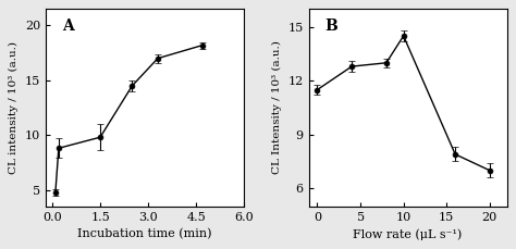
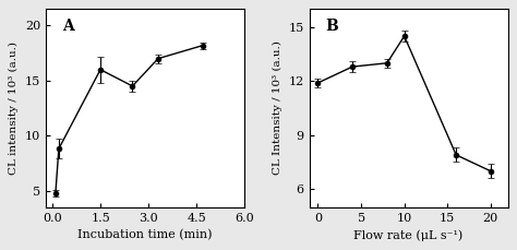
1.5: 9.8 -> 16.0
0: 11.5 -> 11.9
